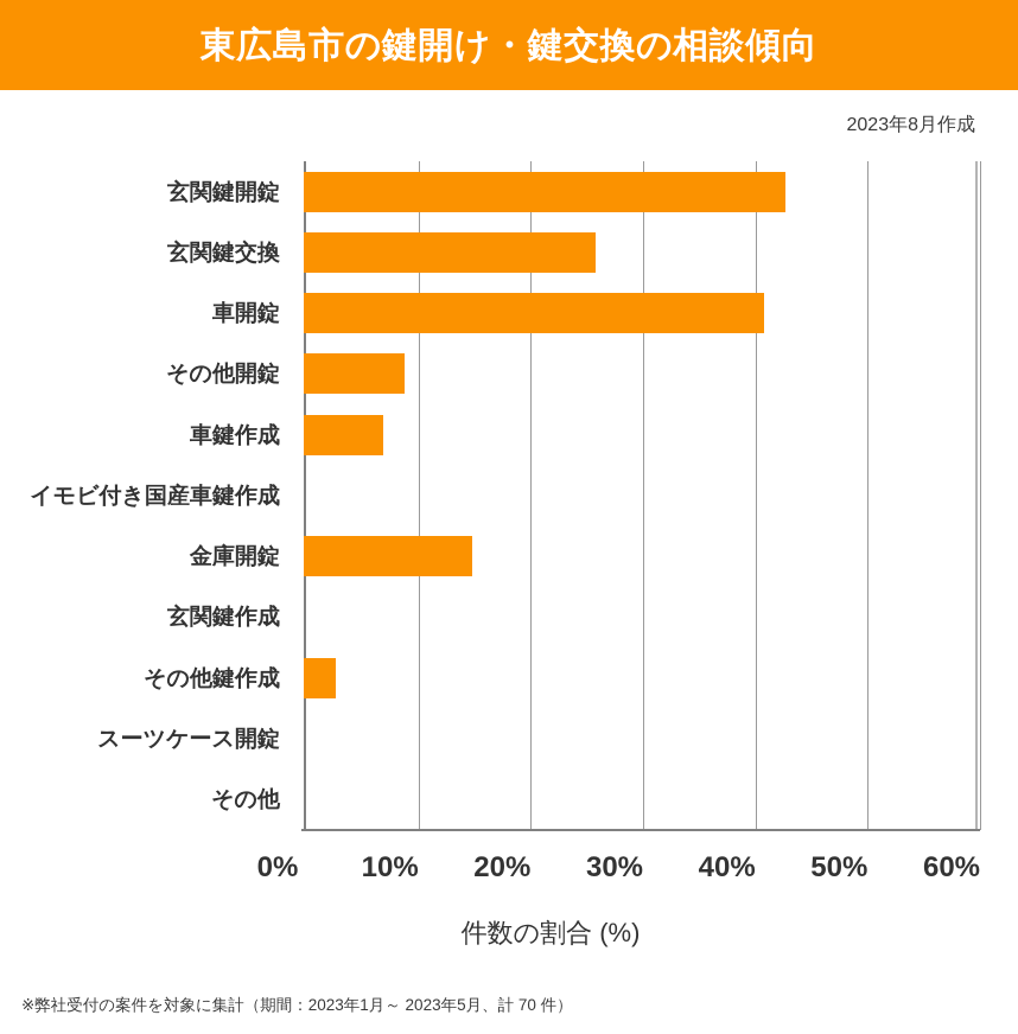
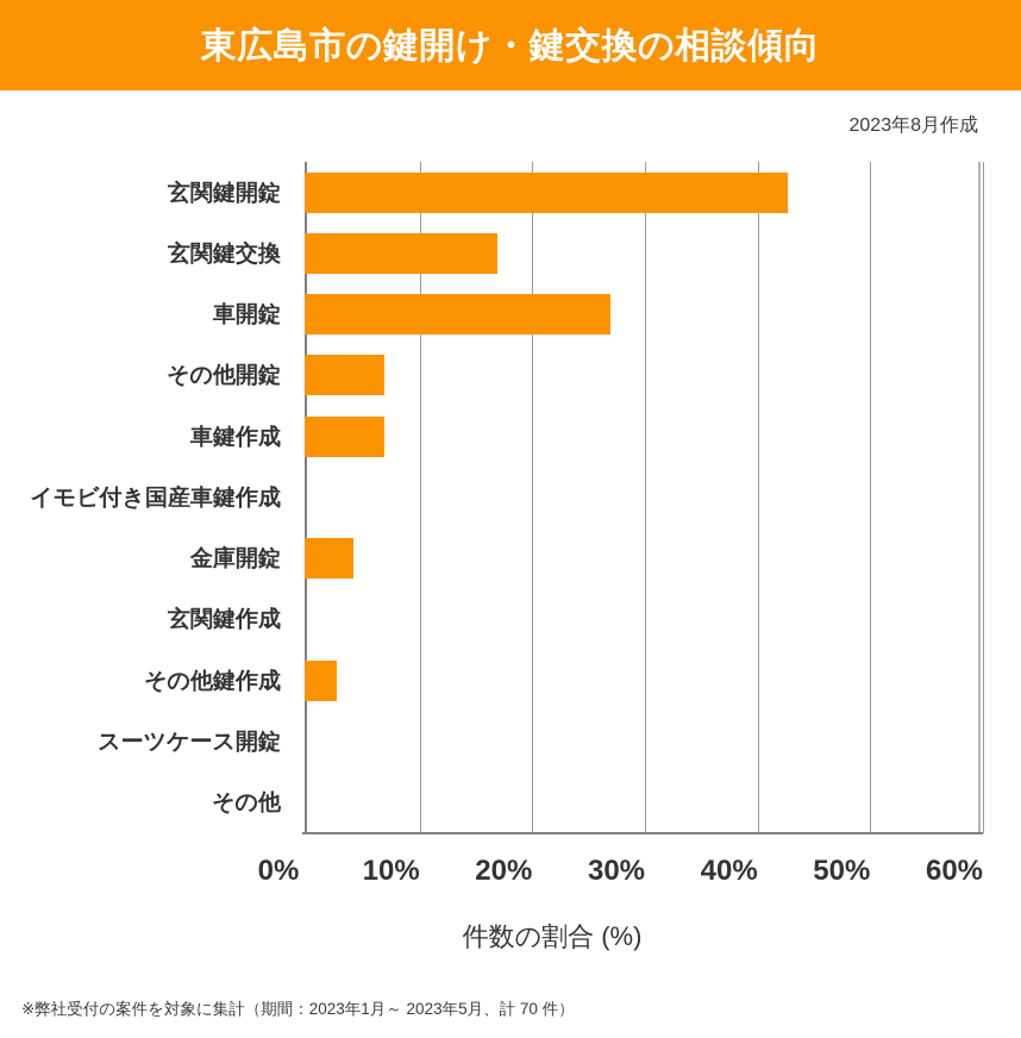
玄関鍵交換: 26% -> 17%
車開錠: 41% -> 27%
その他開錠: 9% -> 7%
金庫開錠: 15% -> 4%
